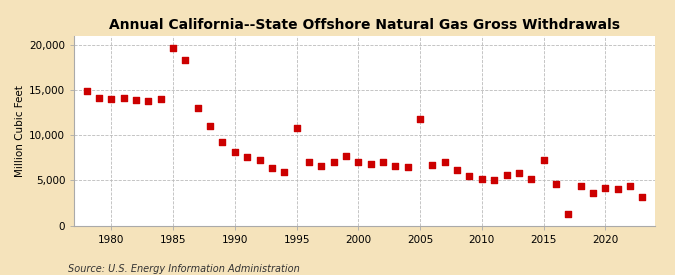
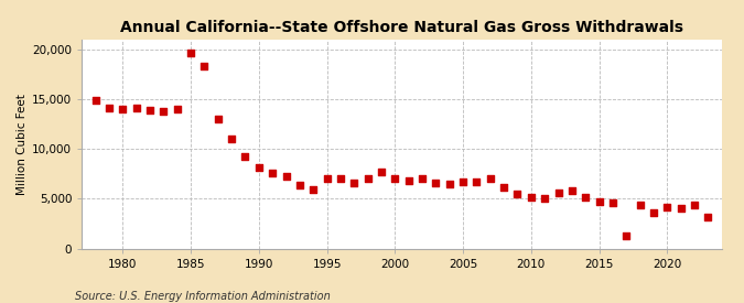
1995: 10,800 -> 7,000
2005: 11,800 -> 6,700
2015: 7,200 -> 4,700
